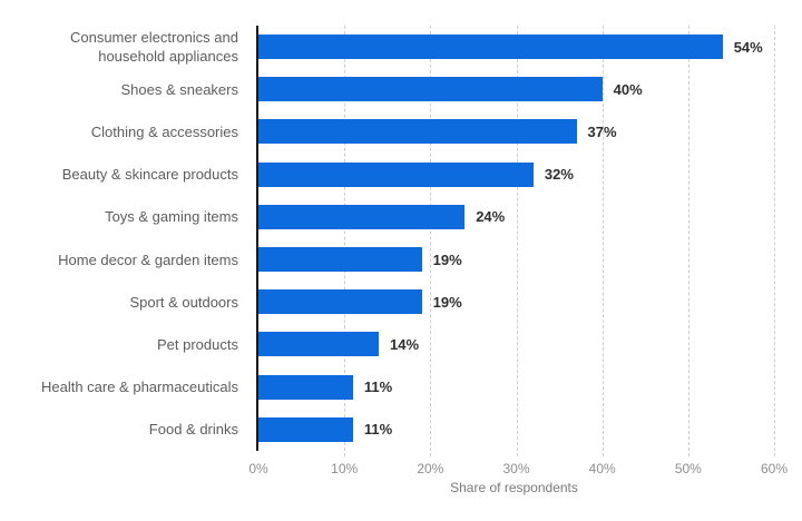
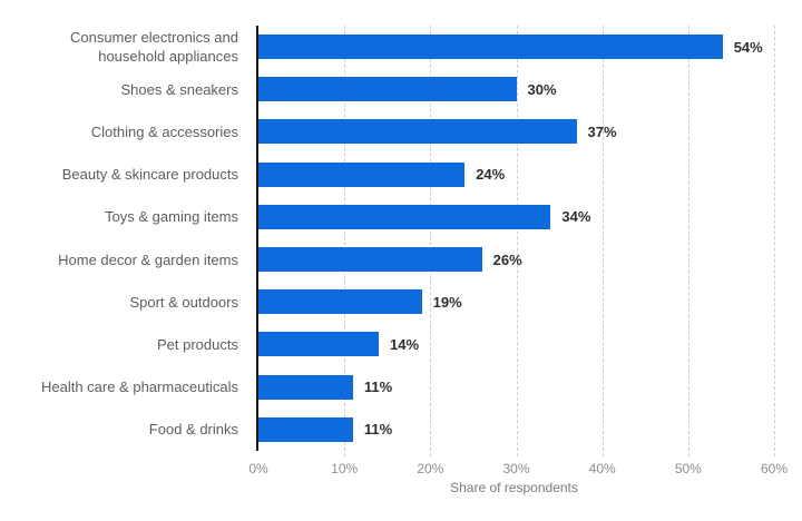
Shoes & sneakers: 40% -> 30%
Beauty & skincare products: 32% -> 24%
Toys & gaming items: 24% -> 34%
Home decor & garden items: 19% -> 26%
